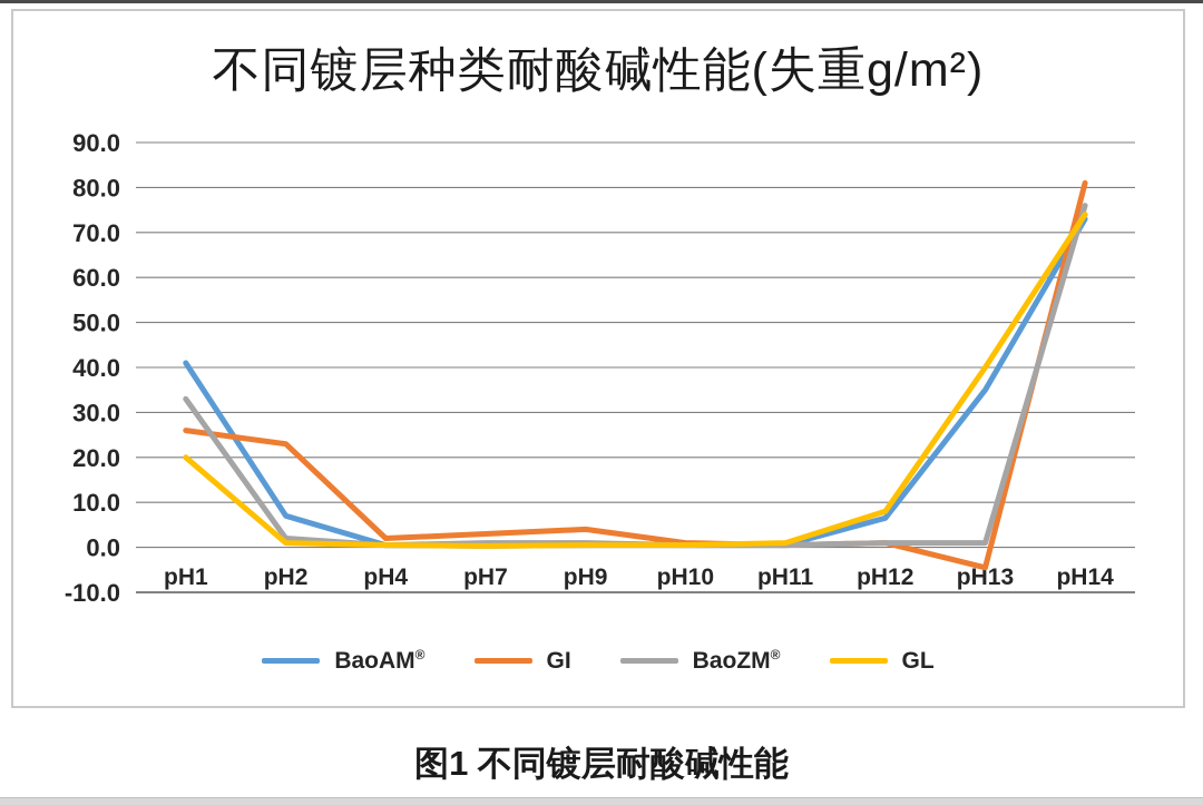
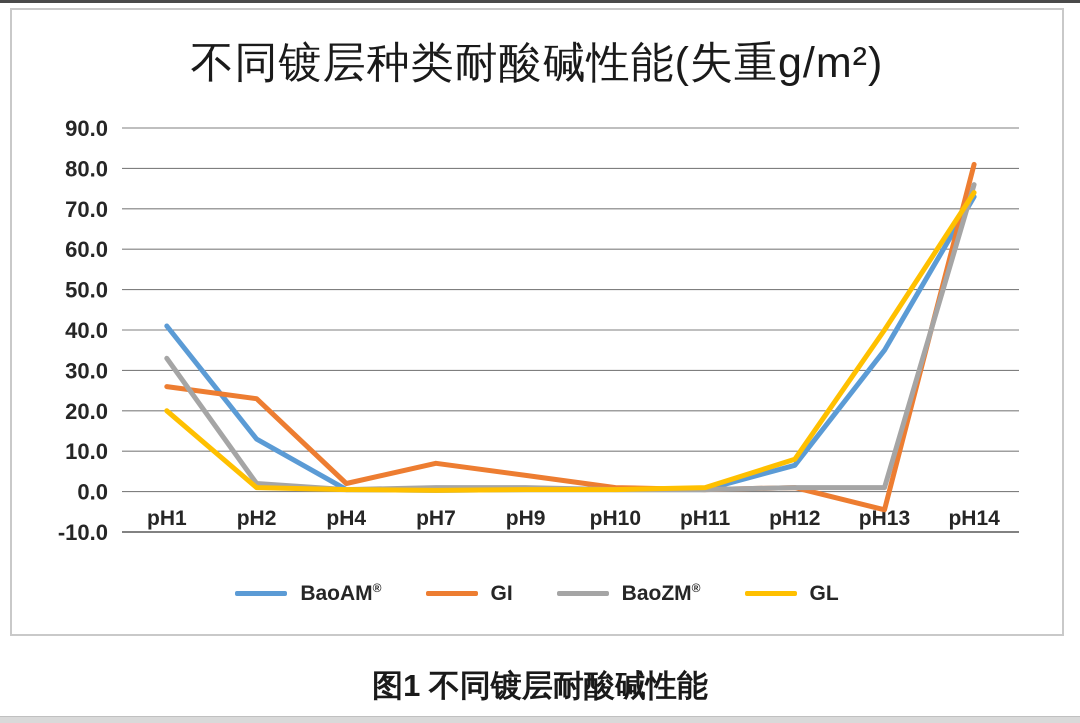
BaoAM/pH2: 7 -> 13
GI/pH7: 3 -> 7
